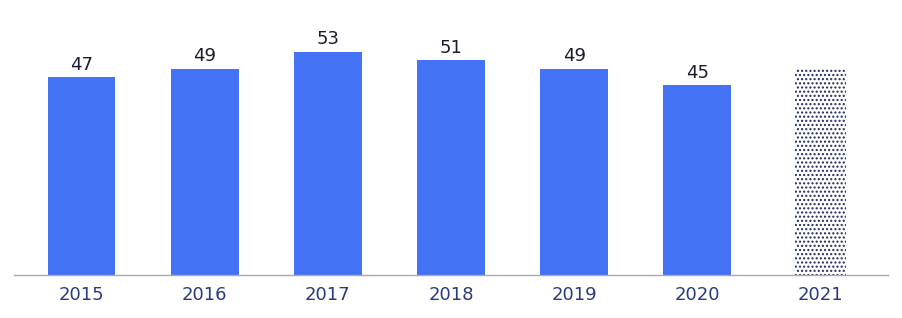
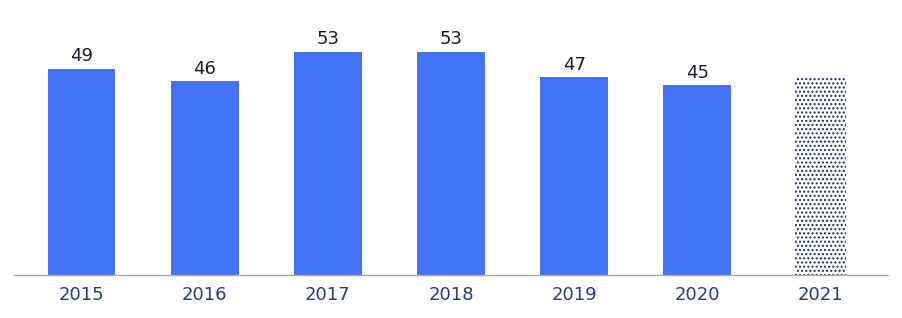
2015: 47 -> 49
2016: 49 -> 46
2018: 51 -> 53
2019: 49 -> 47
2021: 49 -> 47
